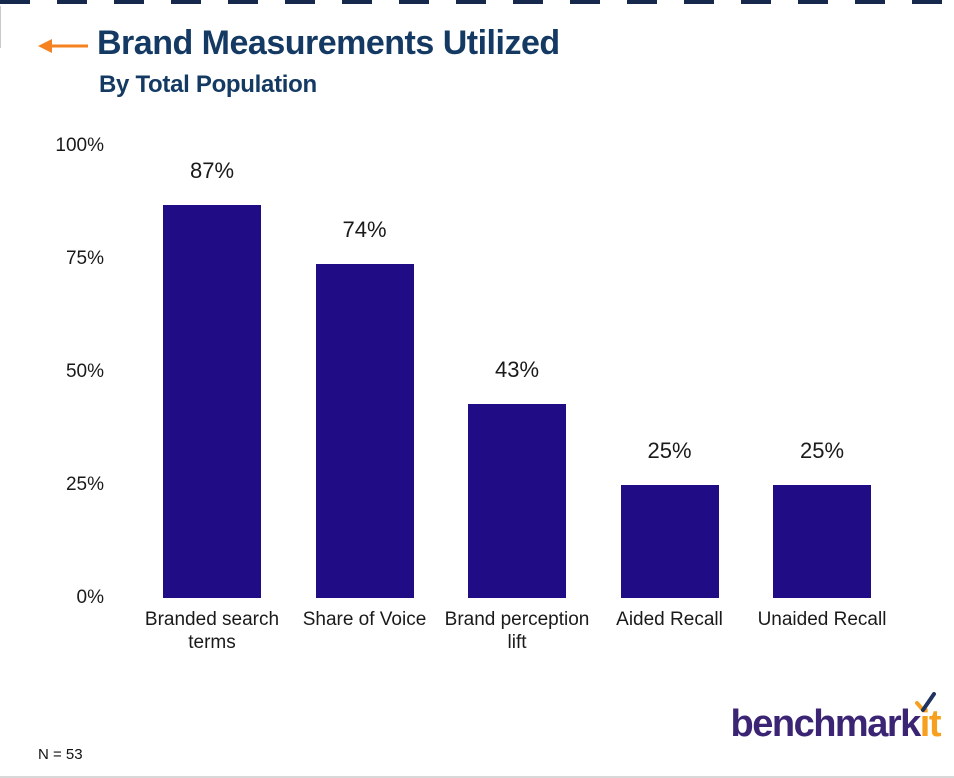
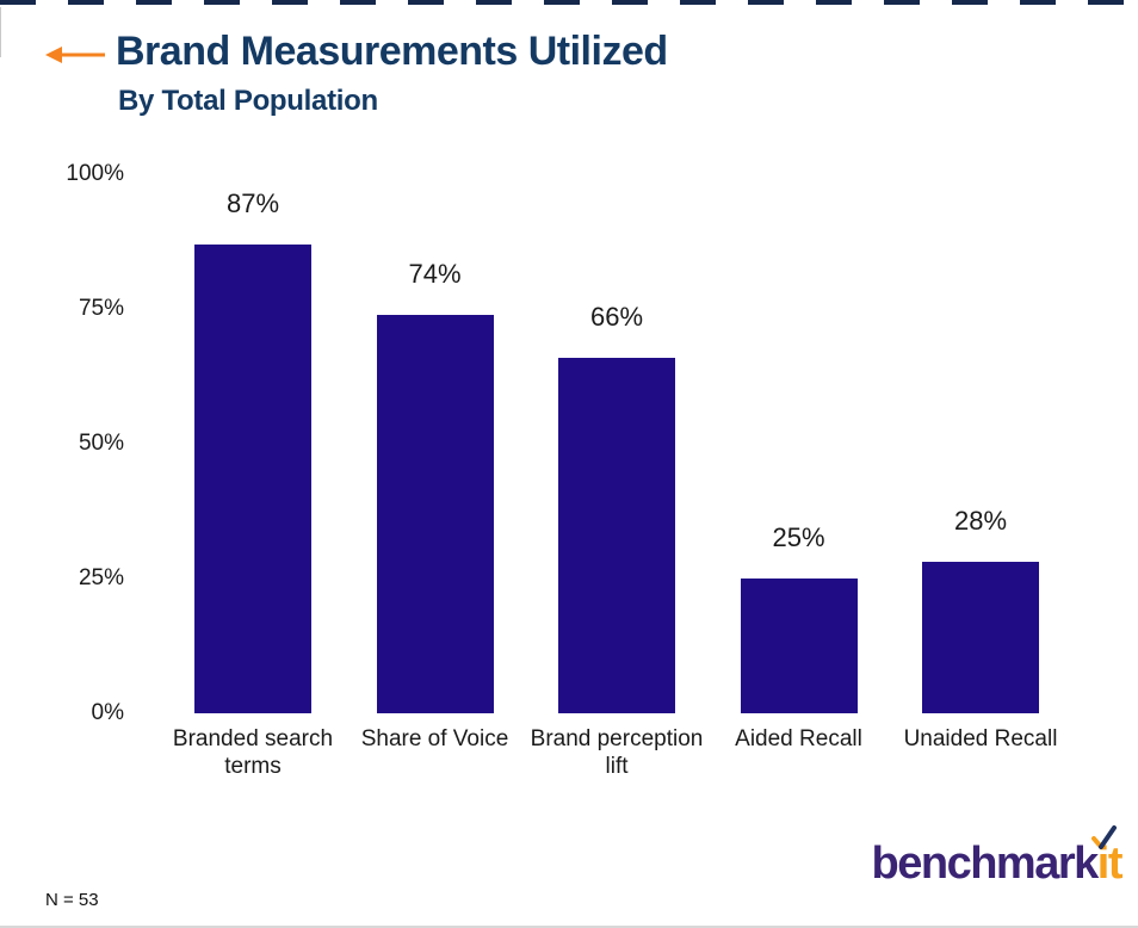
Brand perception lift: 43% -> 66%
Unaided Recall: 25% -> 28%
